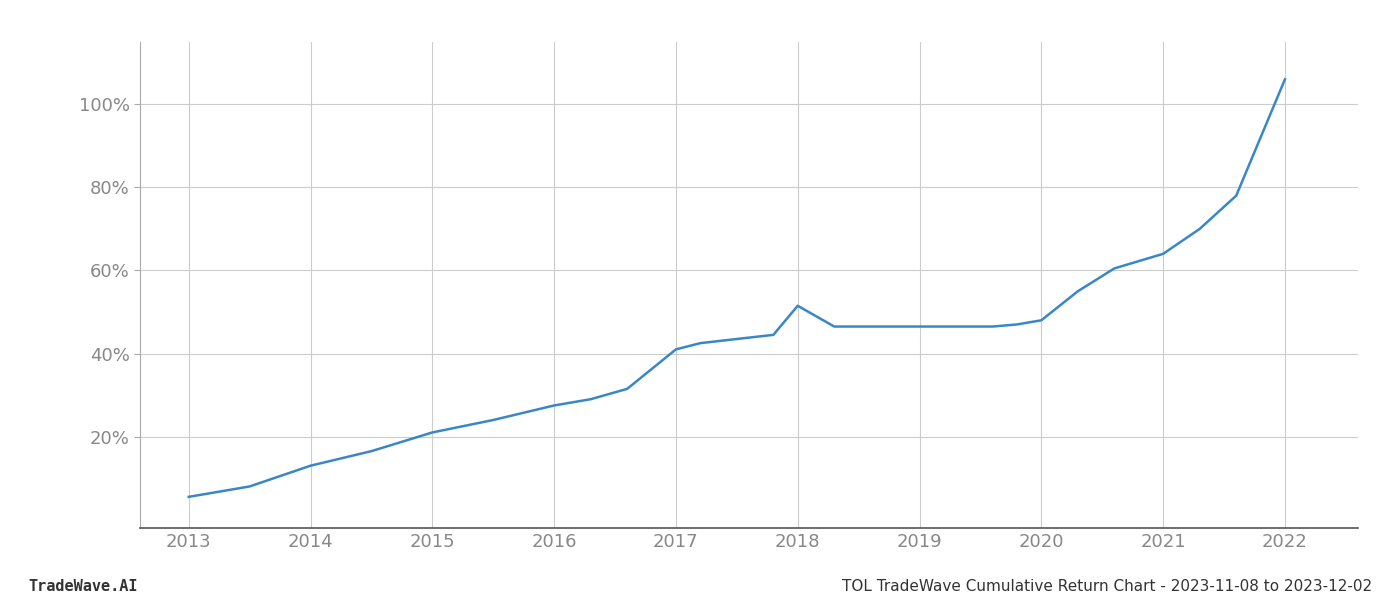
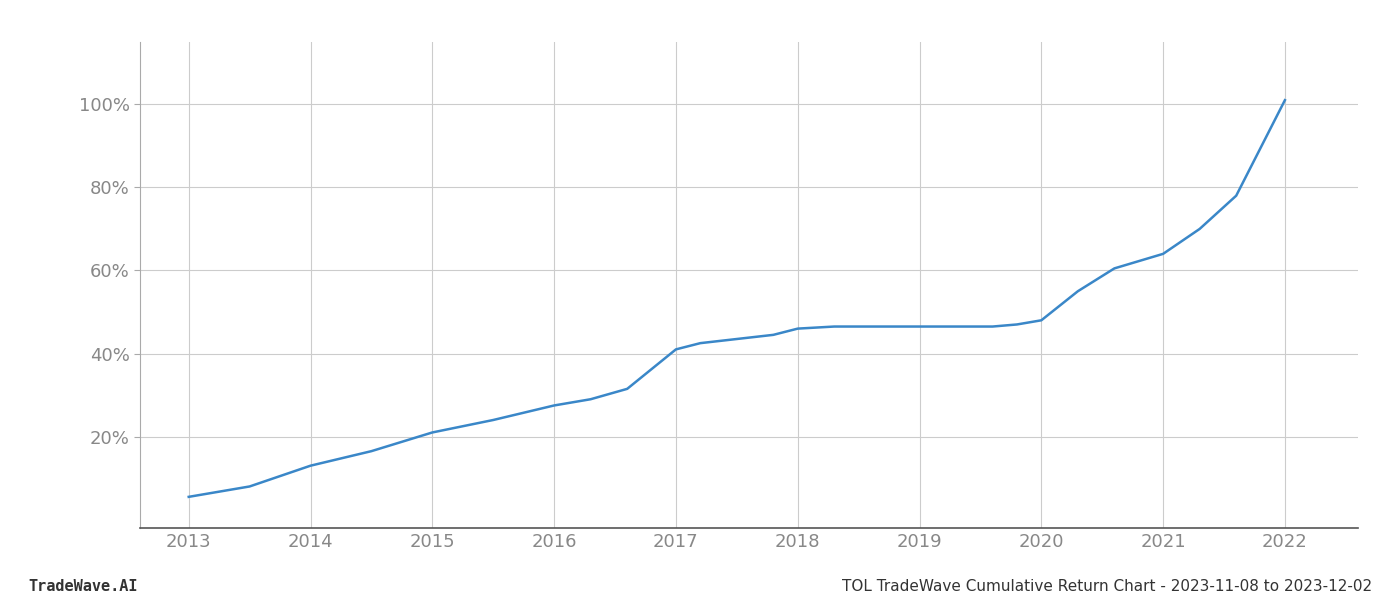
2018: 51.5% -> 46.0%
2022: 106.0% -> 101.0%
